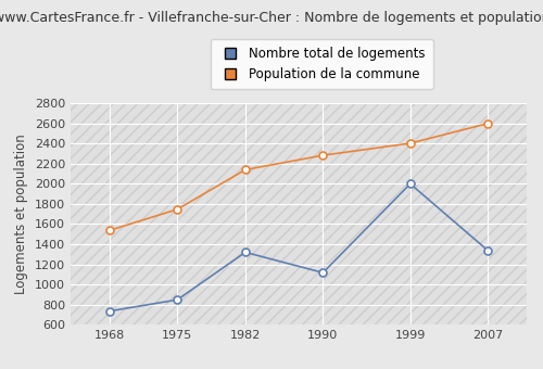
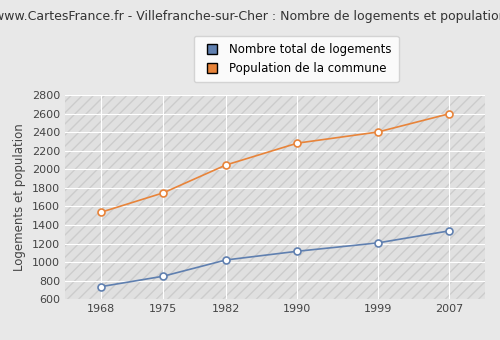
Nombre total de logements/1982: 1320 -> 1020
Population de la commune/1982: 2140 -> 2050
Nombre total de logements/1999: 2000 -> 1210
